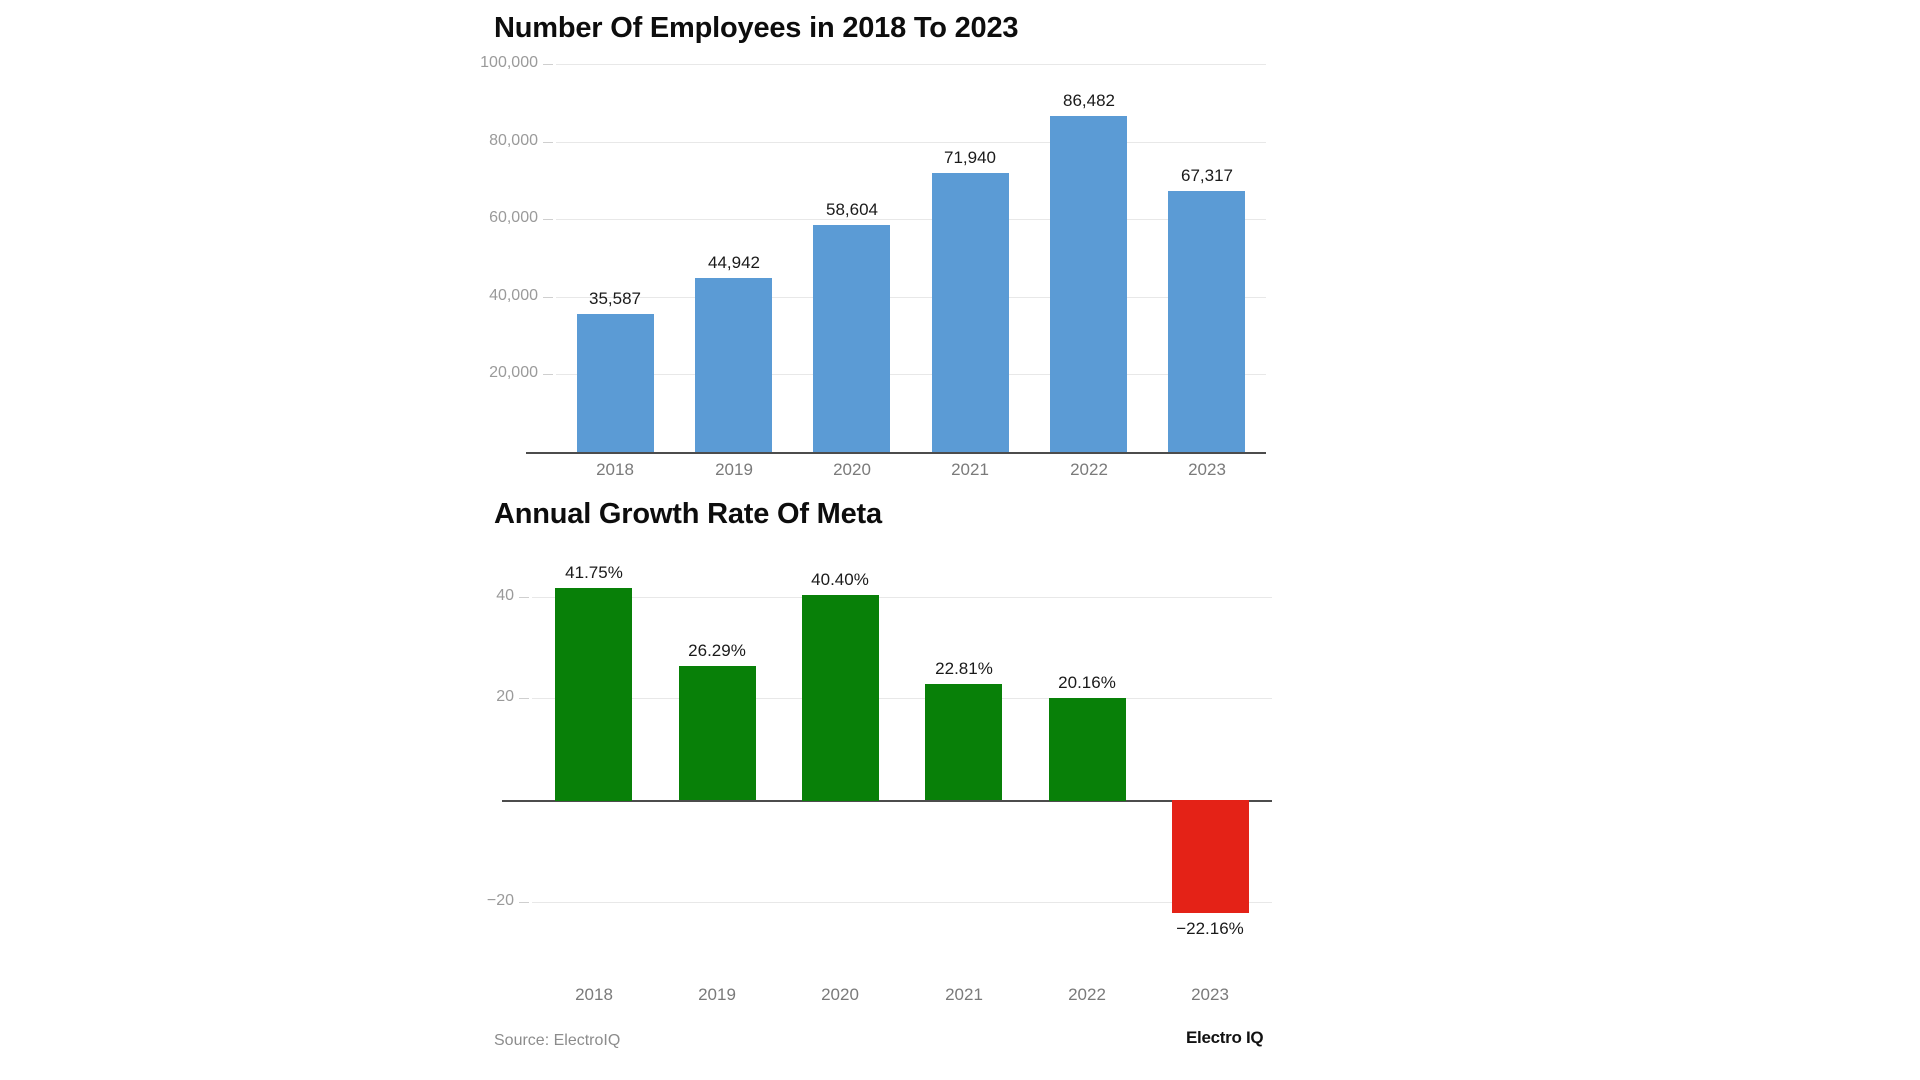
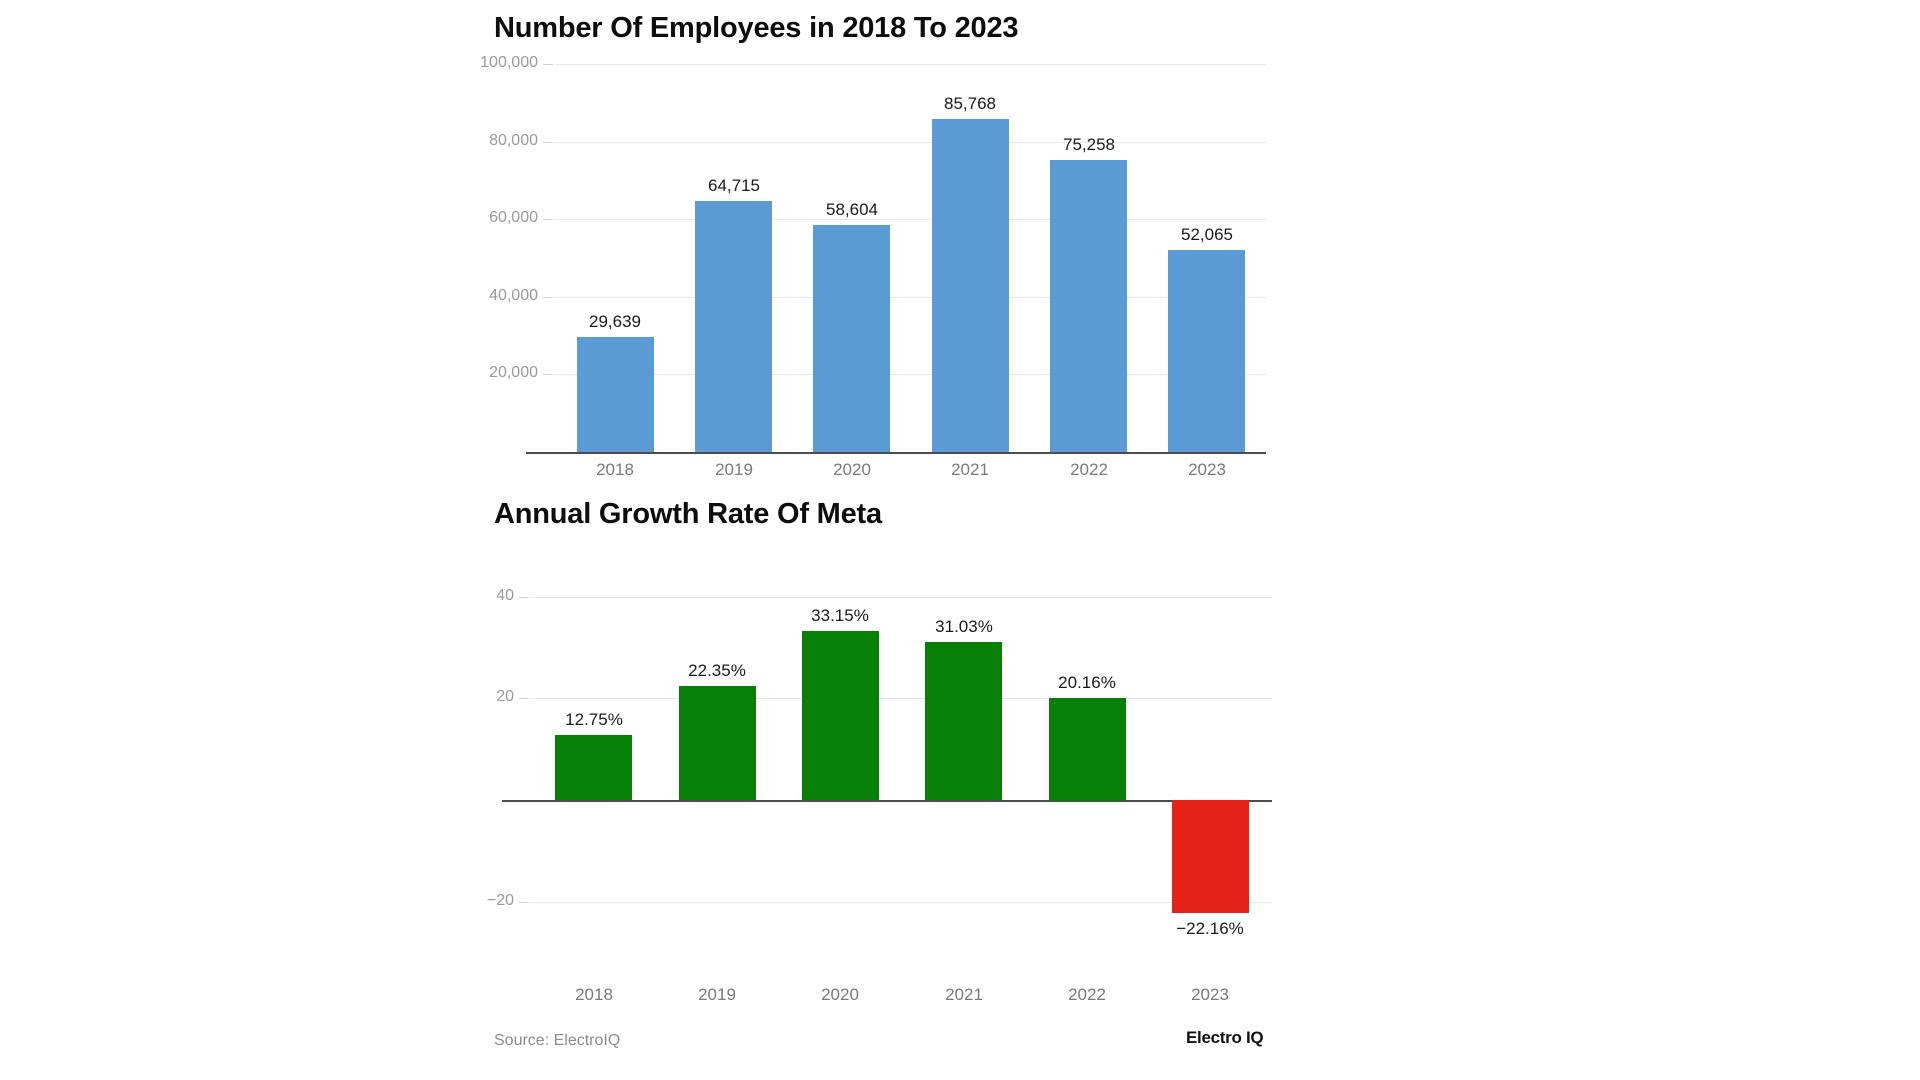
Number Of Employees in 2018 To 2023/2018: 35,587 -> 29,639
Number Of Employees in 2018 To 2023/2019: 44,942 -> 64,715
Number Of Employees in 2018 To 2023/2021: 71,940 -> 85,768
Number Of Employees in 2018 To 2023/2022: 86,482 -> 75,258
Number Of Employees in 2018 To 2023/2023: 67,317 -> 52,065
Annual Growth Rate Of Meta/2018: 41.75% -> 12.75%
Annual Growth Rate Of Meta/2019: 26.29% -> 22.35%
Annual Growth Rate Of Meta/2020: 40.40% -> 33.15%
Annual Growth Rate Of Meta/2021: 22.81% -> 31.03%
